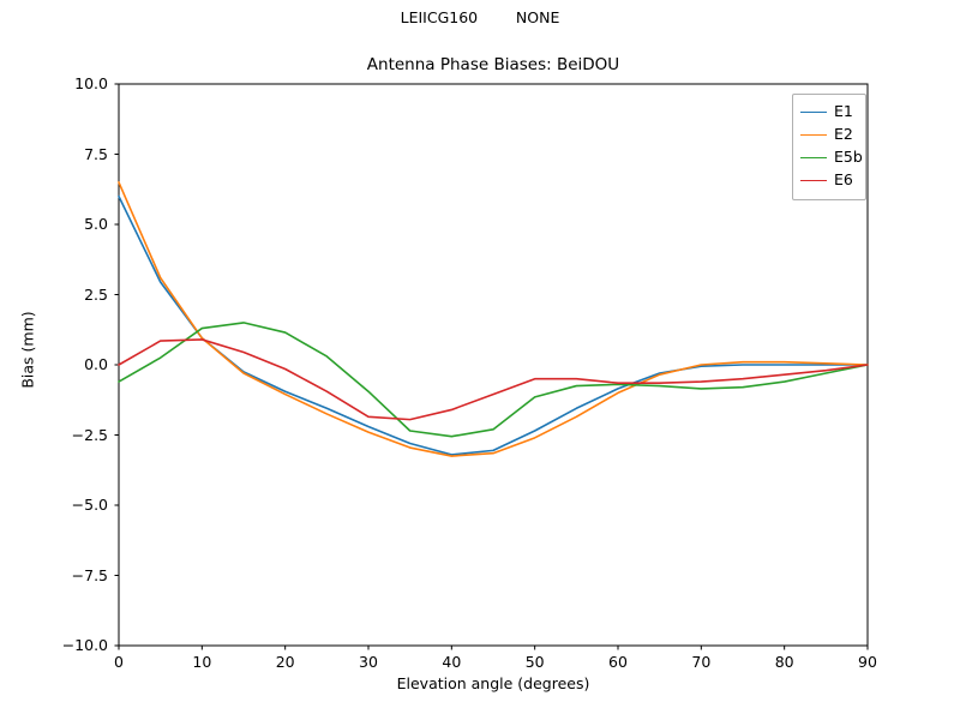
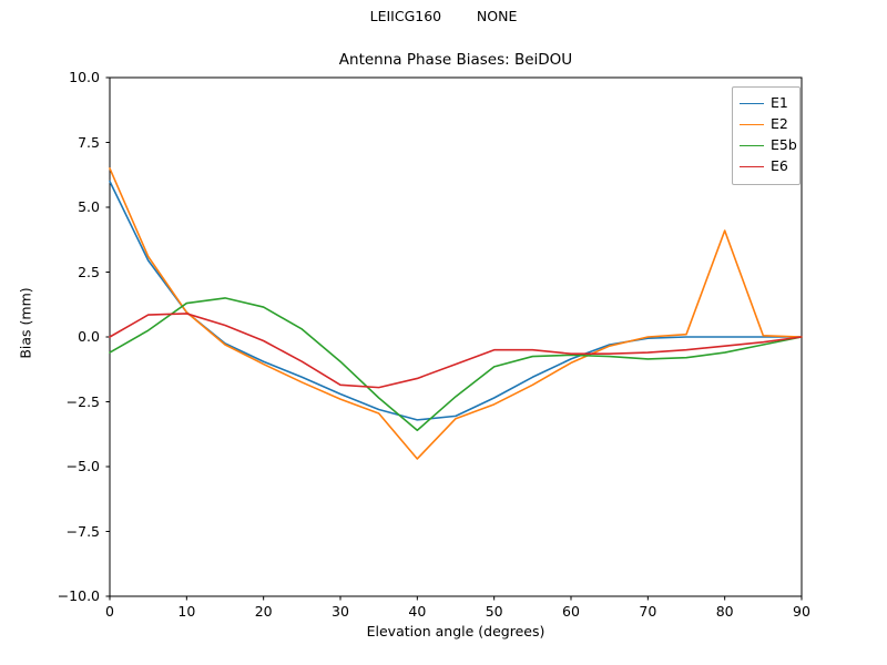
E2/40: -3.2 -> -4.7
E5b/40: -2.5 -> -3.6
E2/80: 0.1 -> 4.1
